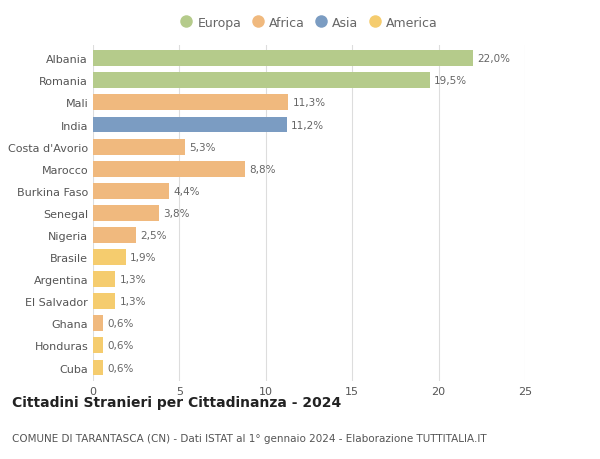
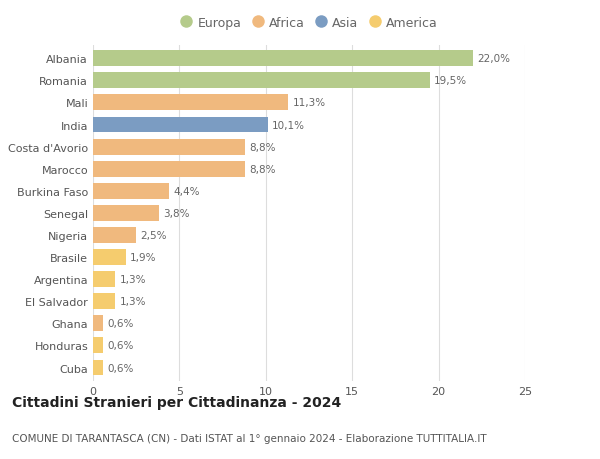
India: 11,2% -> 10,1%
Costa d'Avorio: 5,3% -> 8,8%
